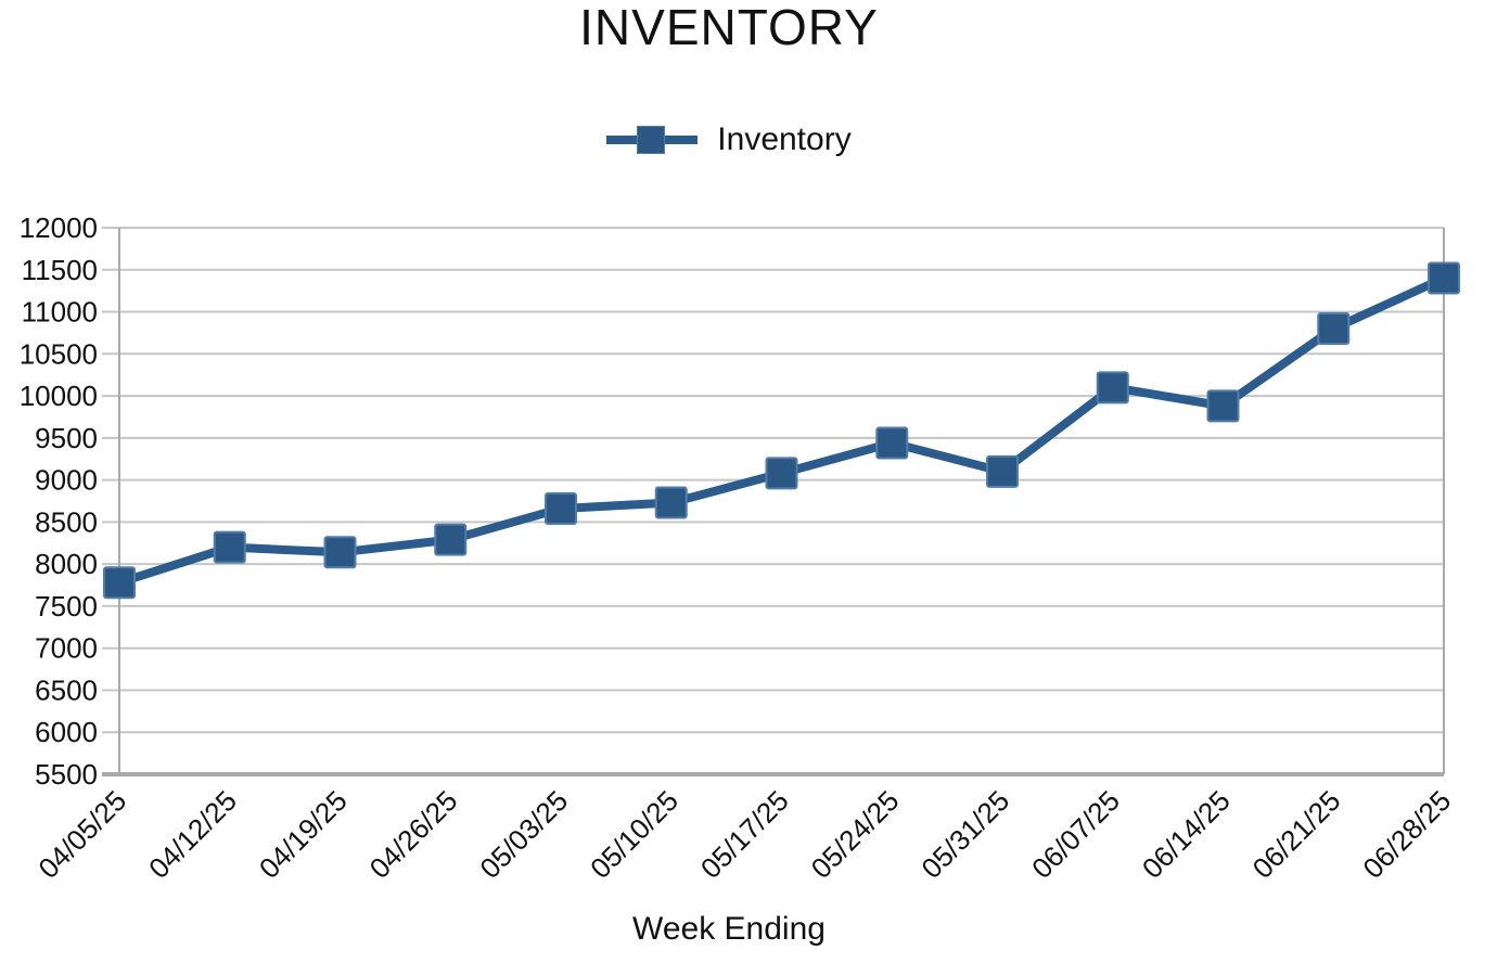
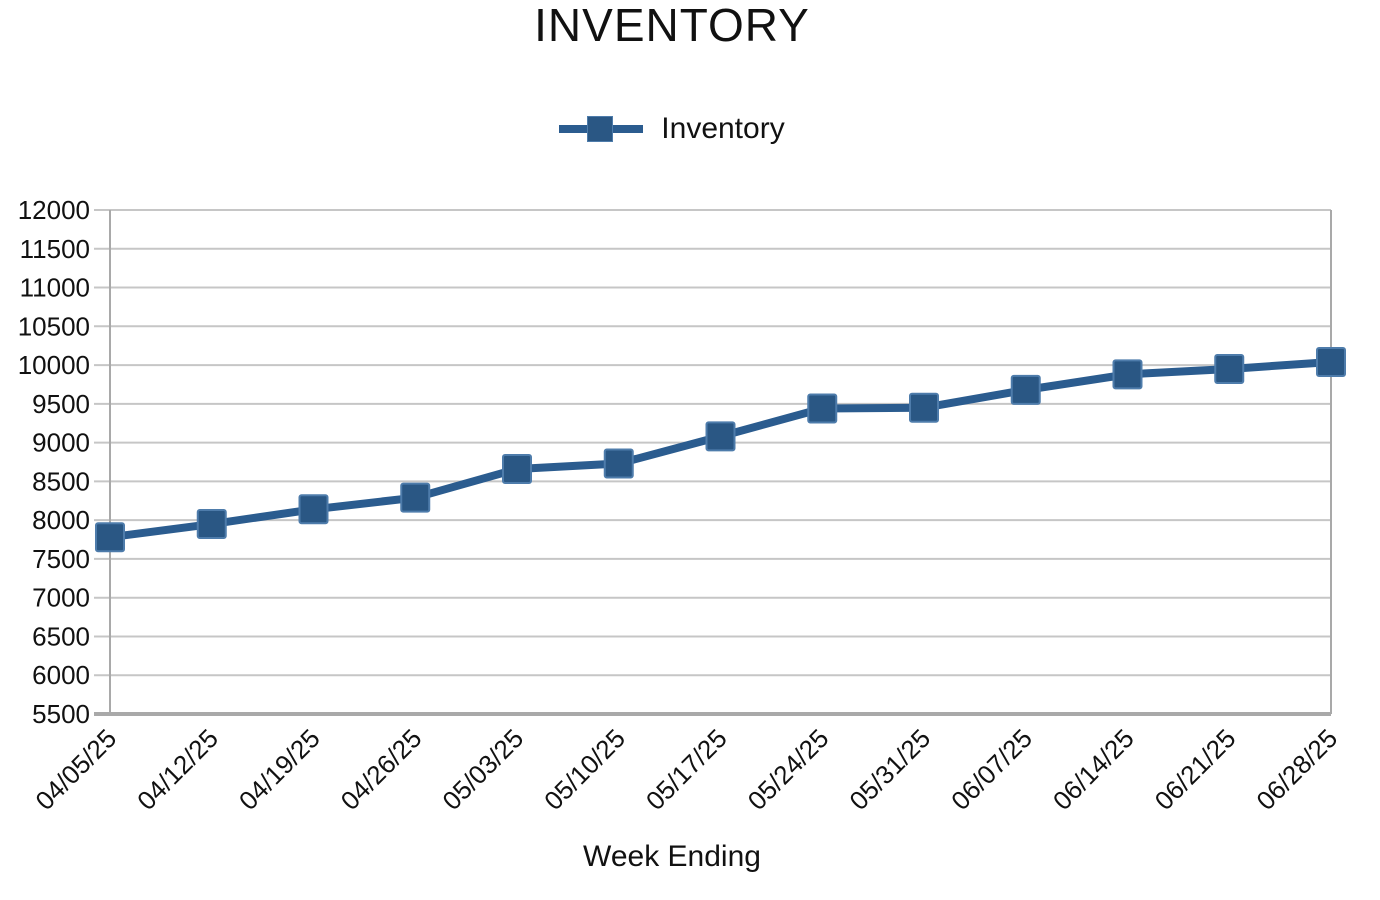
04/12/25: 8200 -> 8000
05/31/25: 9100 -> 9400
06/07/25: 10100 -> 9700
06/21/25: 10800 -> 10000
06/28/25: 11400 -> 10000
